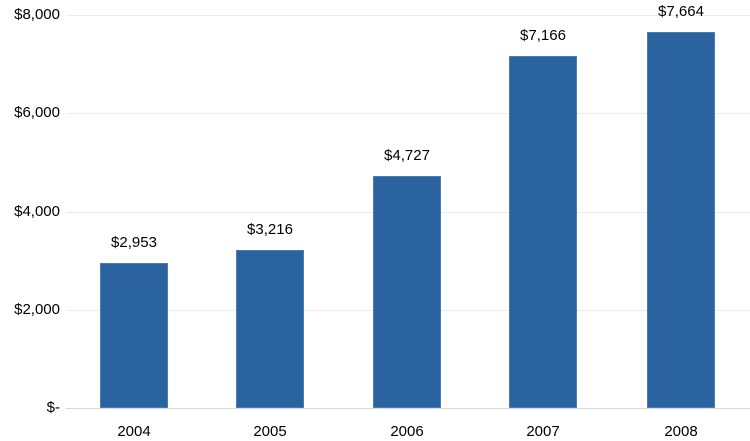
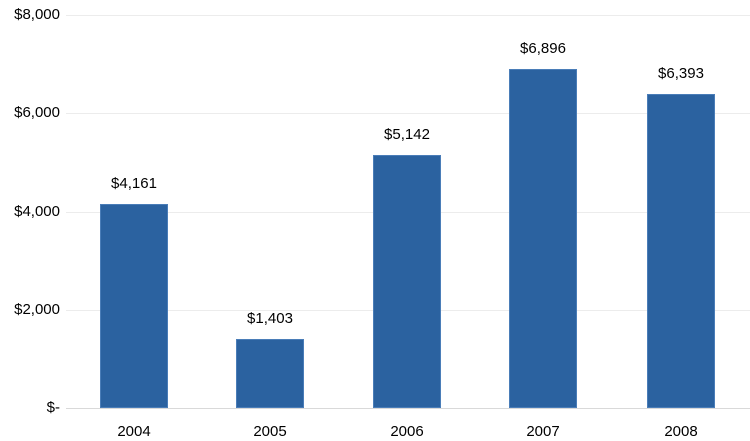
2004: $2,953 -> $4,161
2005: $3,216 -> $1,403
2006: $4,727 -> $5,142
2007: $7,166 -> $6,896
2008: $7,664 -> $6,393
